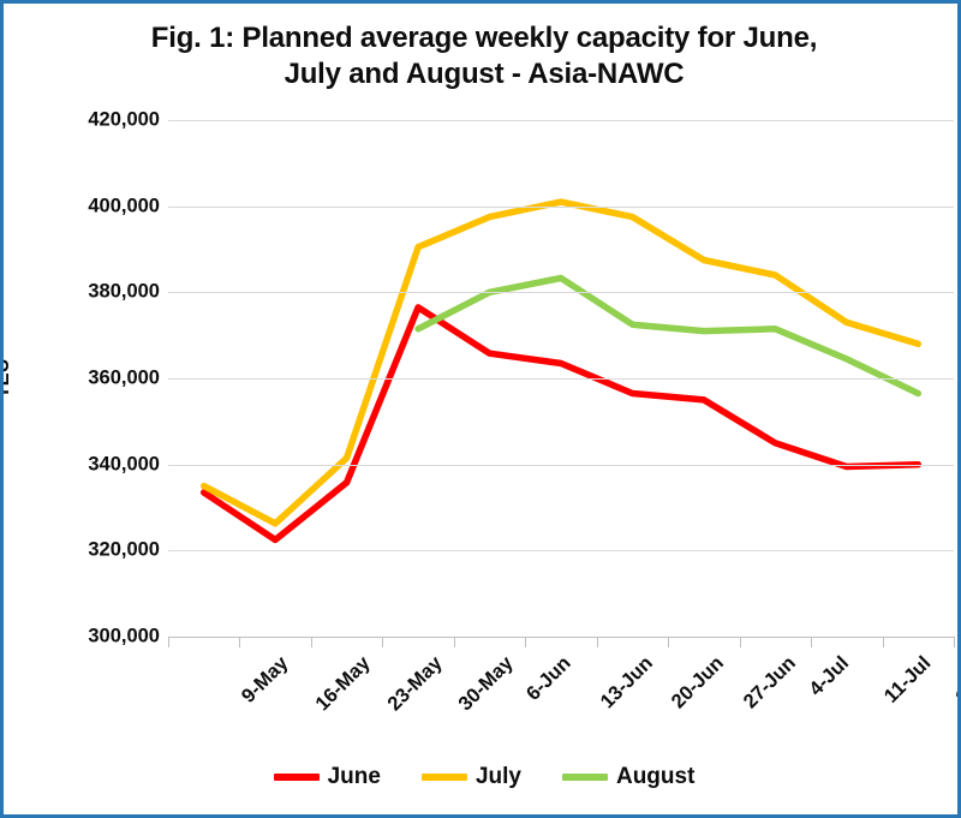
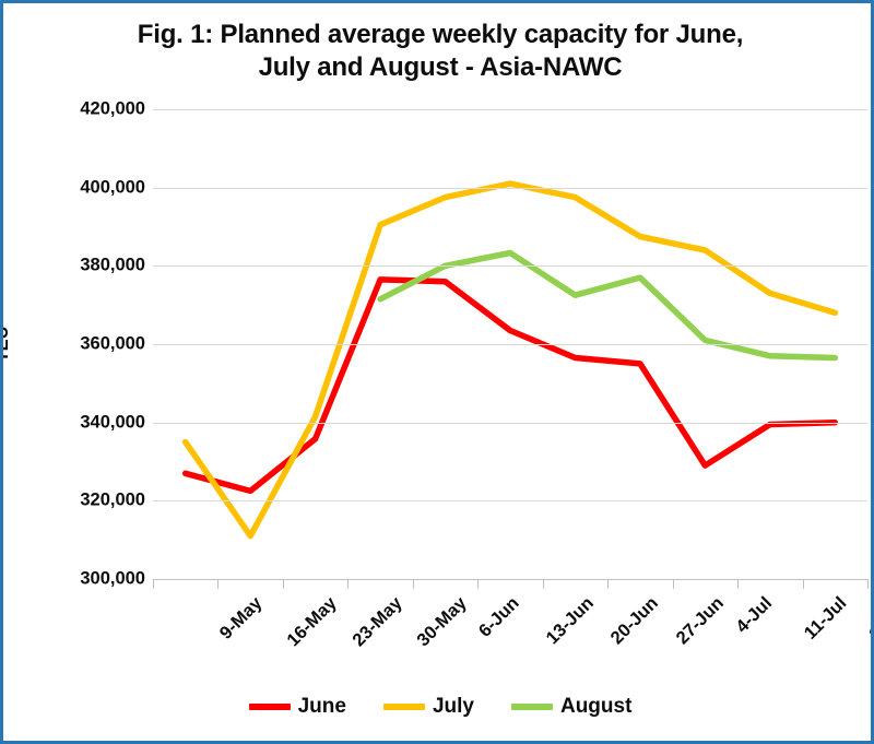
June/9-May: 334000 -> 327000
July/16-May: 326000 -> 311000
June/6-Jun: 366000 -> 376000
August/27-Jun: 371000 -> 377000
June/4-Jul: 345000 -> 329000
August/4-Jul: 372000 -> 361000
August/11-Jul: 364000 -> 357000
